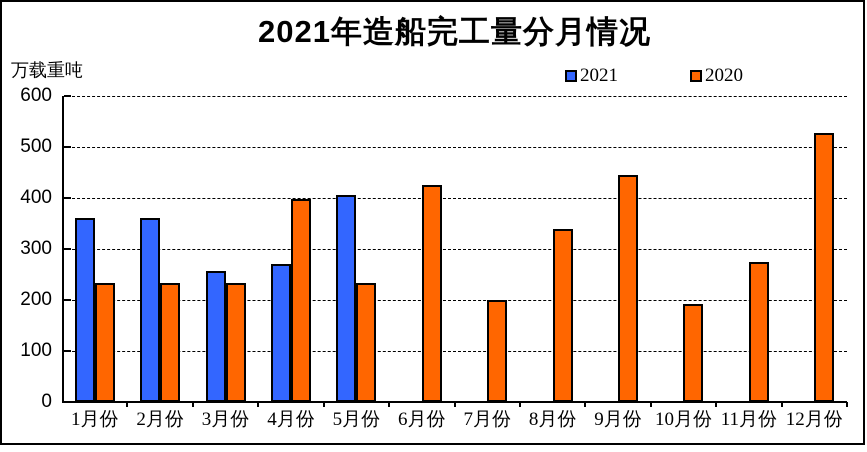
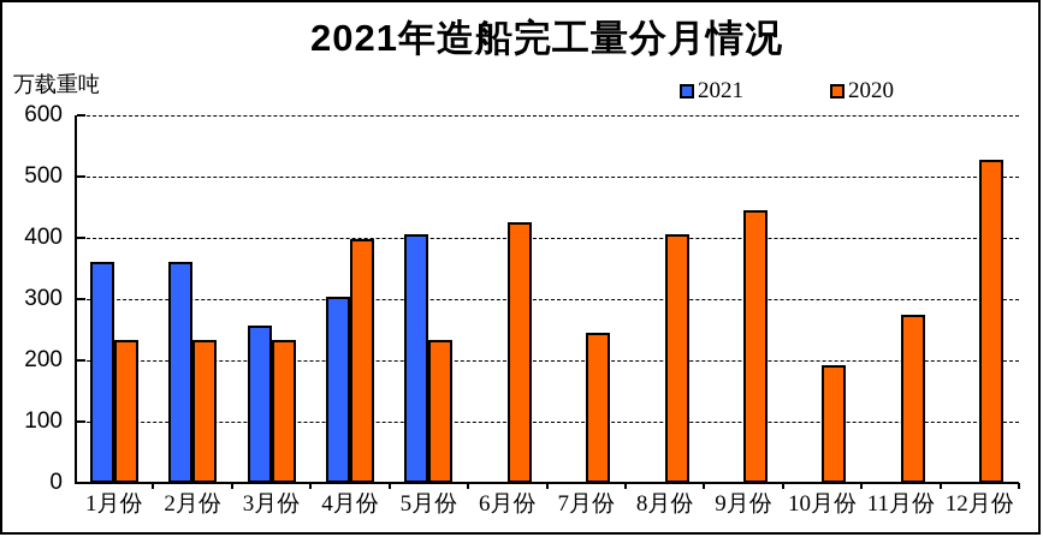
2021/4月份: 270 -> 300
2020/7月份: 200 -> 240
2020/8月份: 340 -> 410
